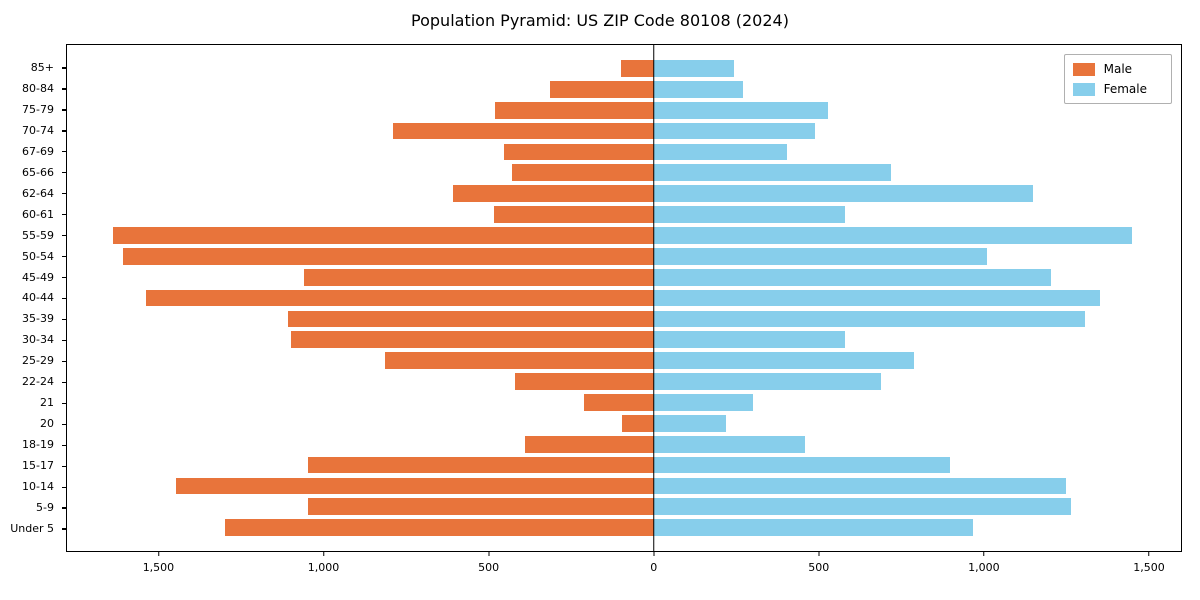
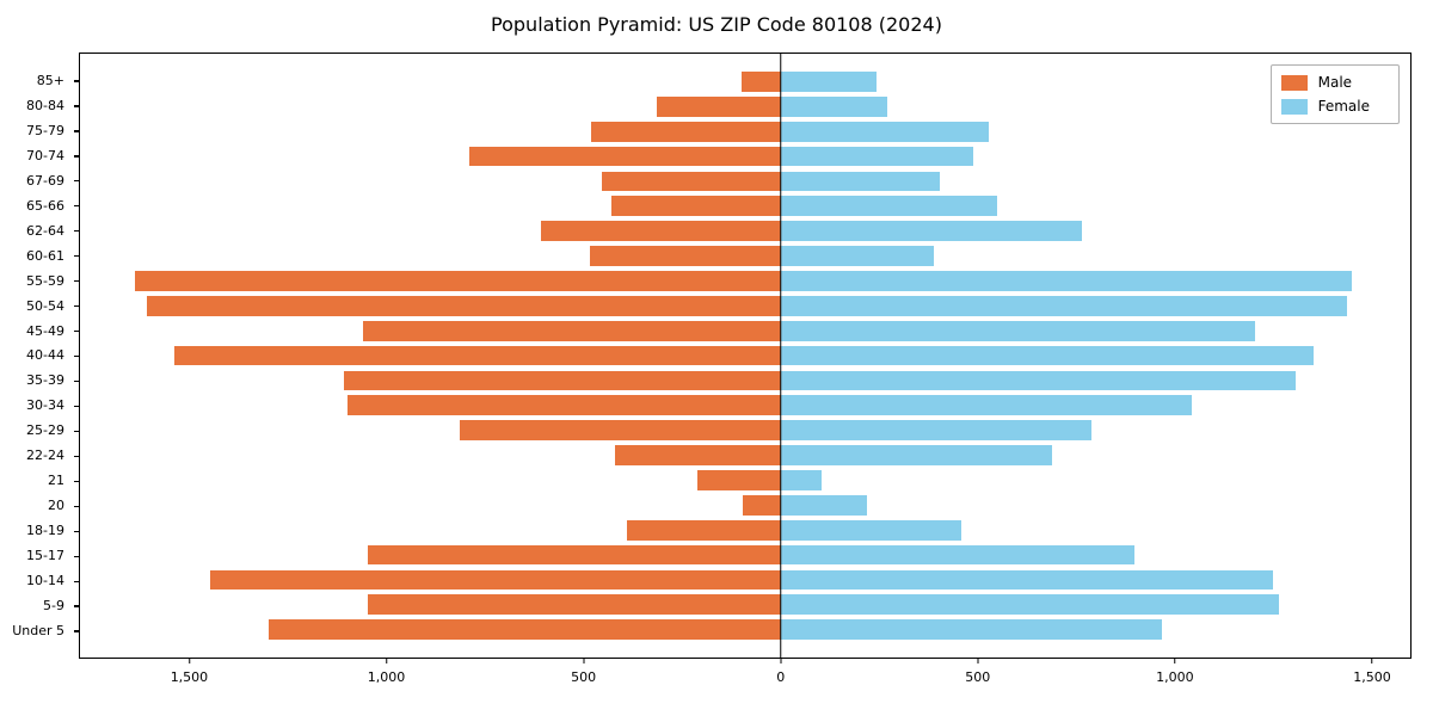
Female/65-66: 720 -> 550
Female/62-64: 1150 -> 760
Female/60-61: 580 -> 390
Female/50-54: 1010 -> 1440
Female/30-34: 580 -> 1040
Female/21: 300 -> 100
